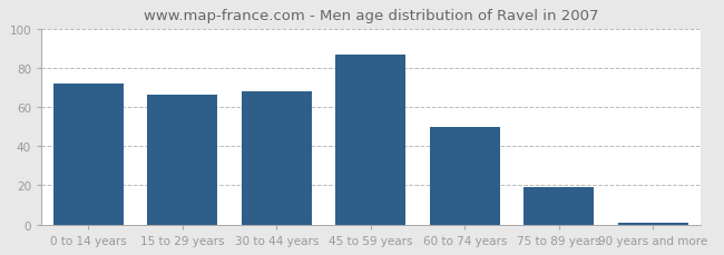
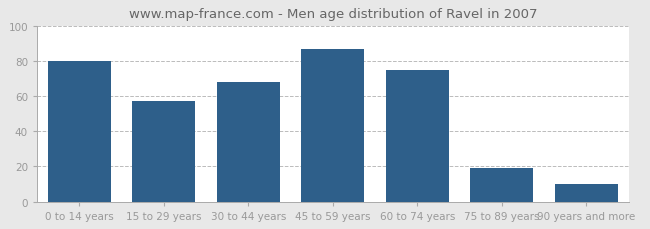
0 to 14 years: 72 -> 80
15 to 29 years: 66 -> 57
60 to 74 years: 50 -> 75
90 years and more: 1 -> 10
